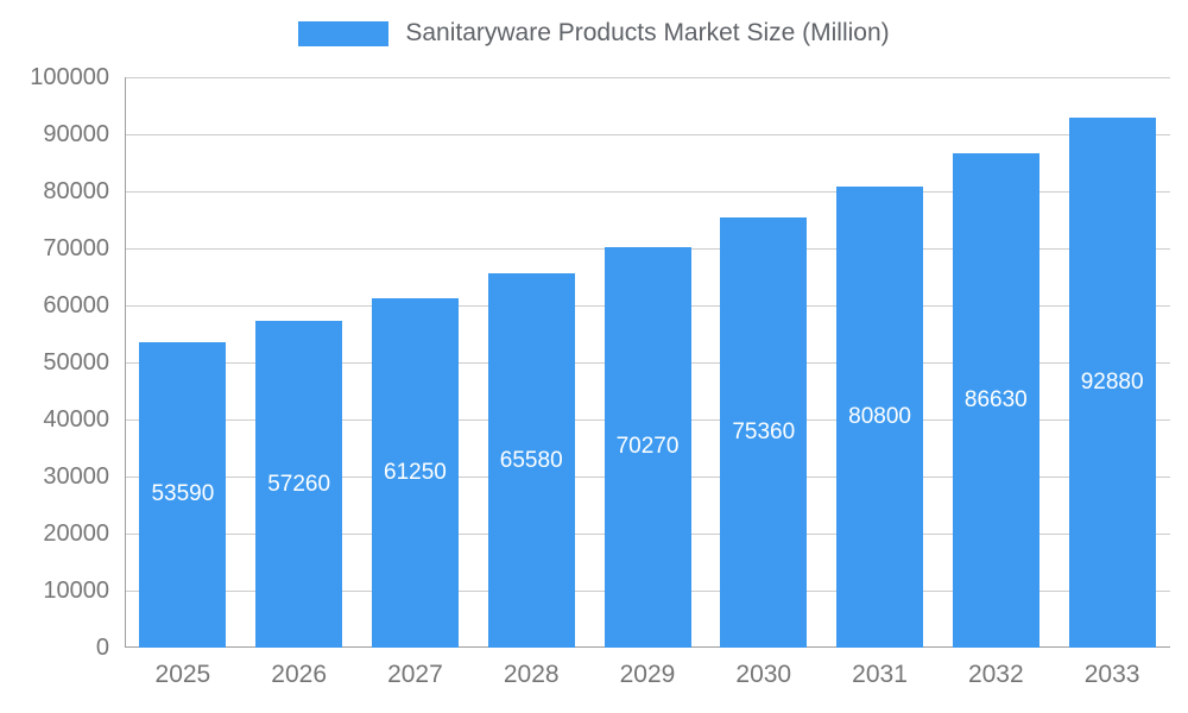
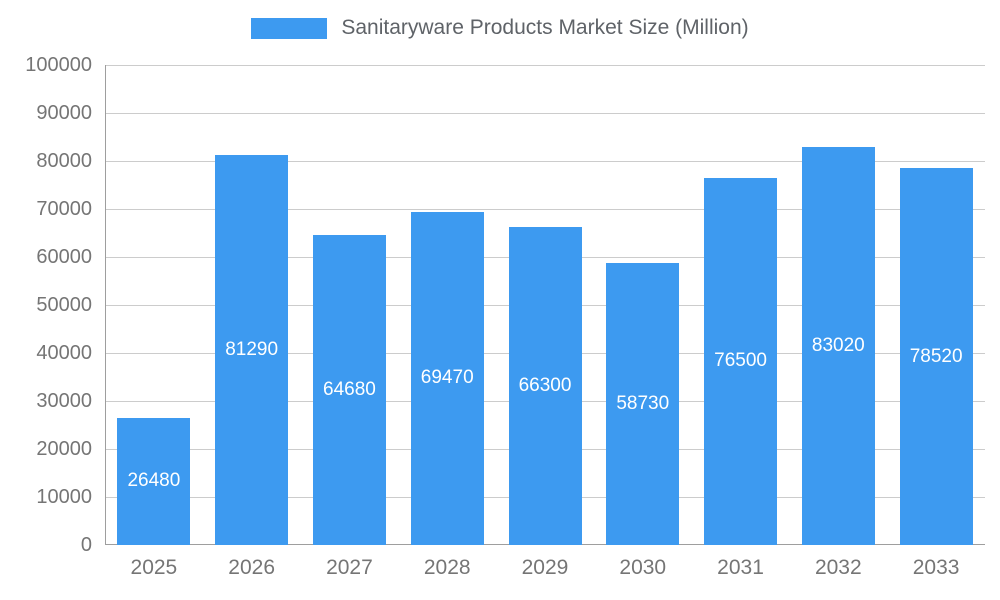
2025: 53590 -> 26480
2026: 57260 -> 81290
2027: 61250 -> 64680
2028: 65580 -> 69470
2029: 70270 -> 66300
2030: 75360 -> 58730
2031: 80800 -> 76500
2032: 86630 -> 83020
2033: 92880 -> 78520
